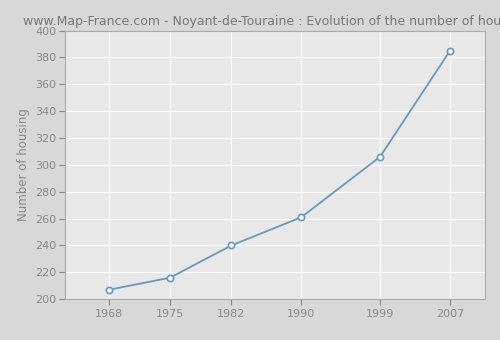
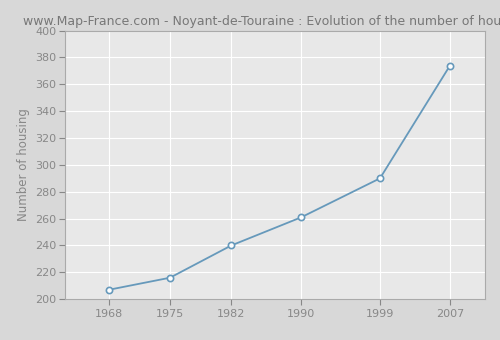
1999: 306 -> 290
2007: 385 -> 374
